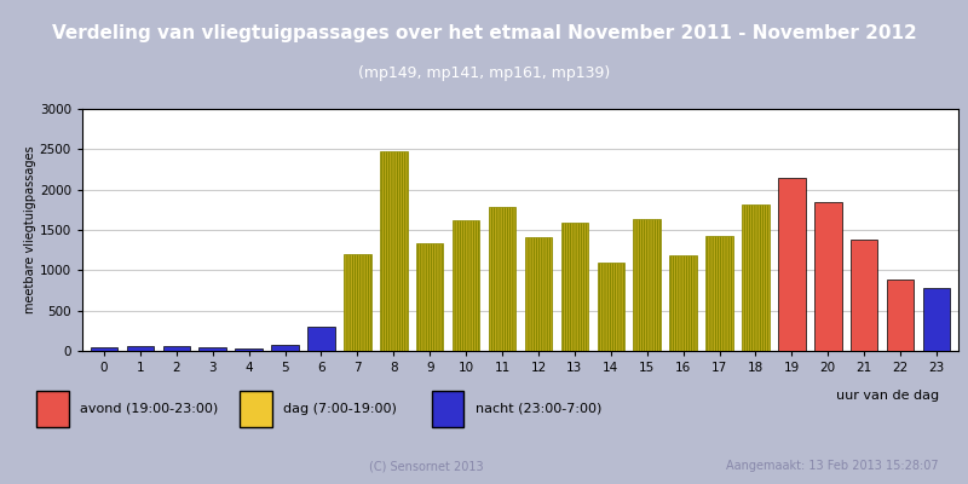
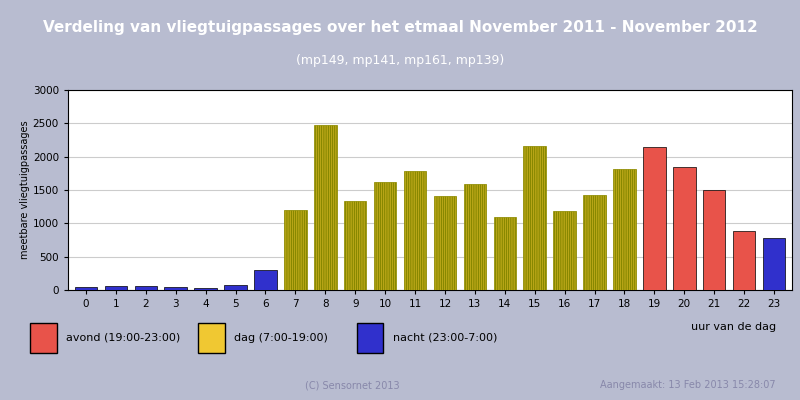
15: 1630 -> 2160
21: 1380 -> 1500
